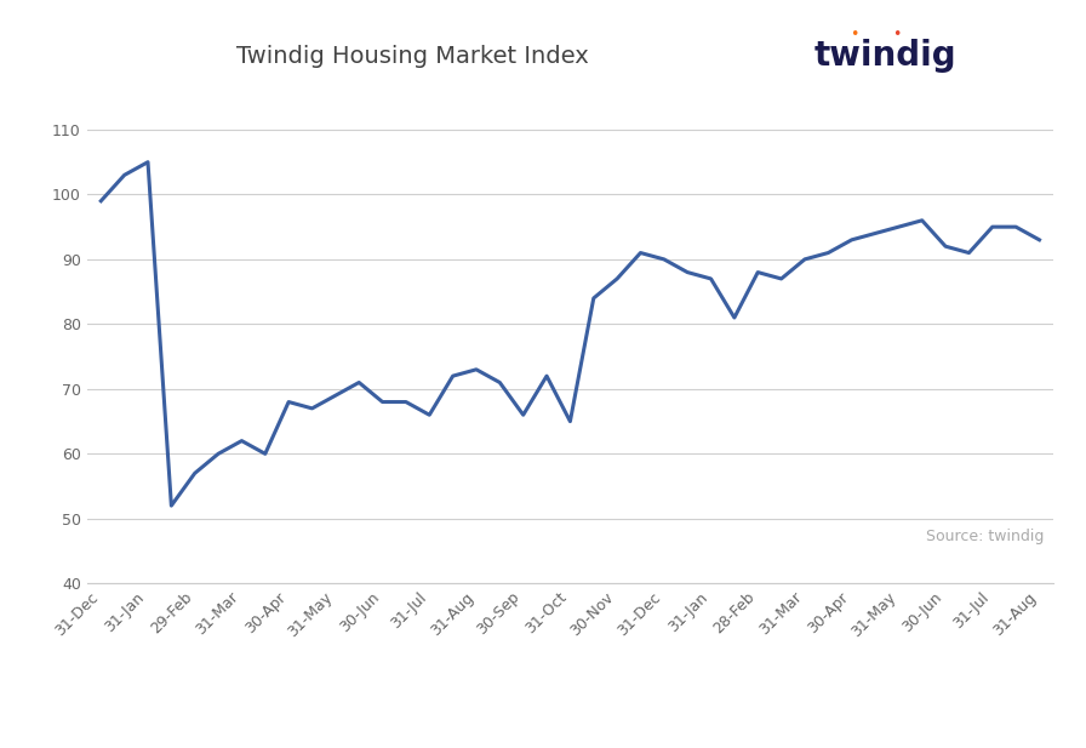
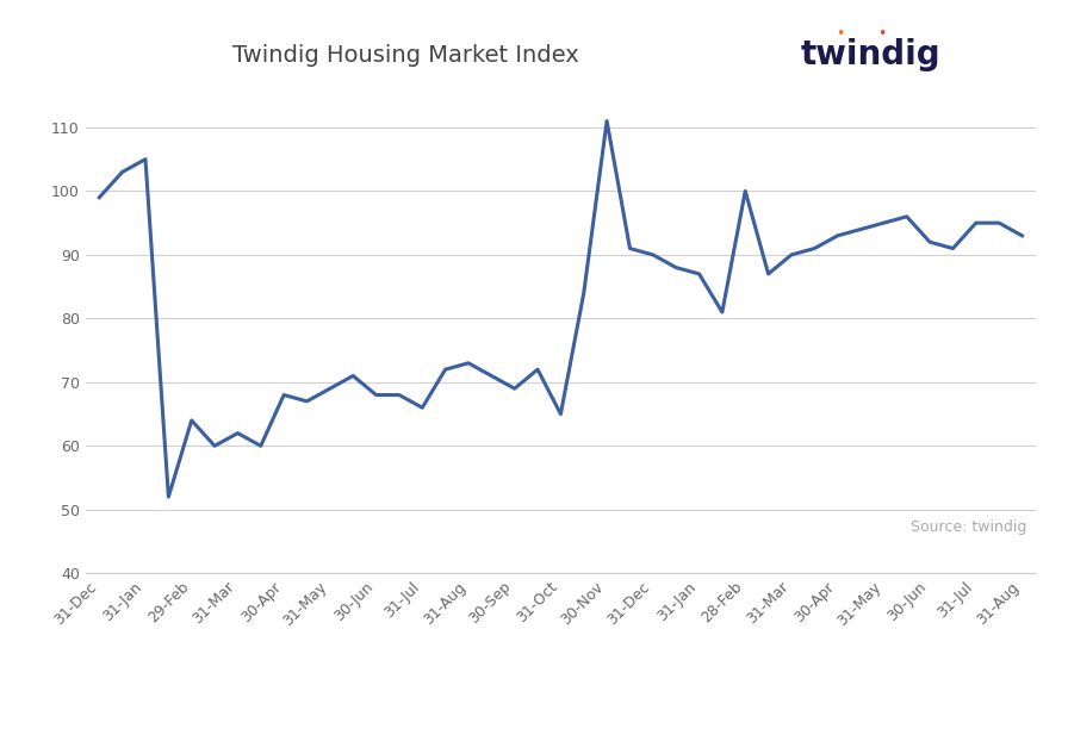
29-Feb: 57 -> 64
30-Sep: 66 -> 69
30-Nov: 87 -> 111
28-Feb: 88 -> 100
